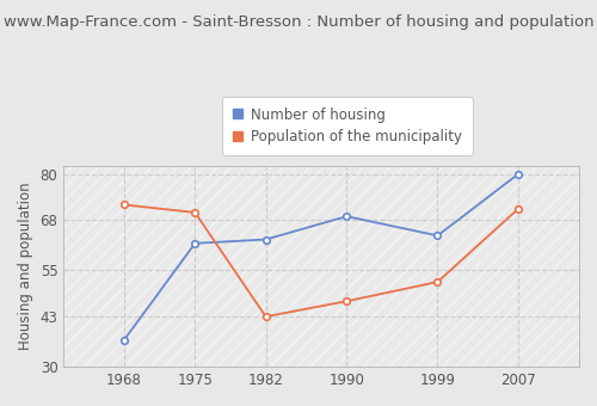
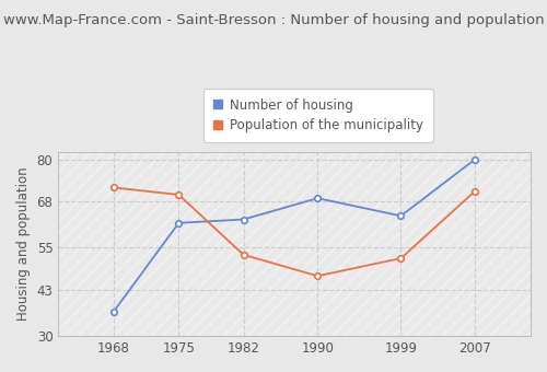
Population of the municipality/1982: 43 -> 53
